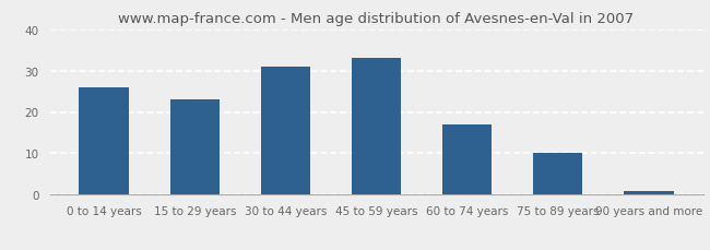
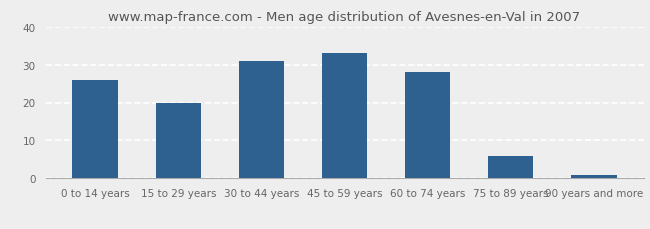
15 to 29 years: 23 -> 20
60 to 74 years: 17 -> 28
75 to 89 years: 10 -> 6
